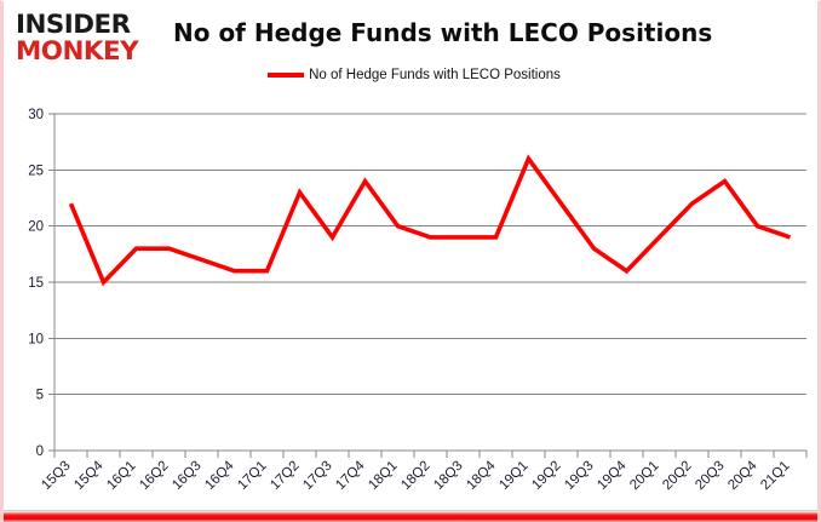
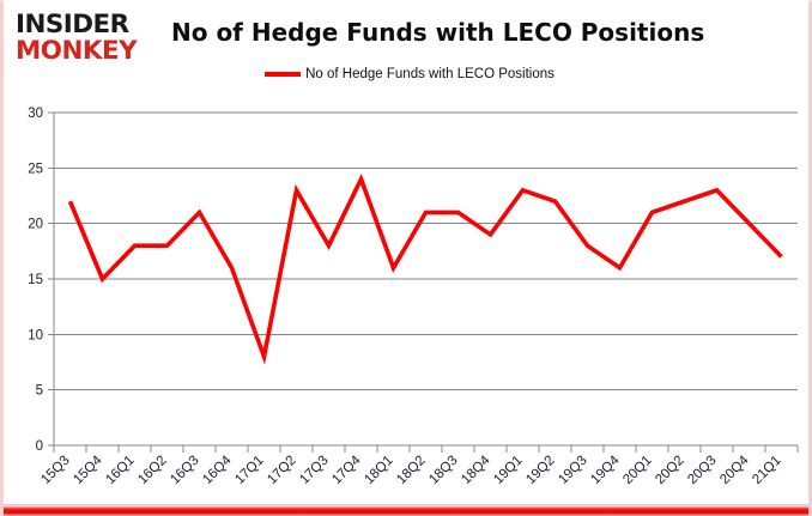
16Q3: 17 -> 21
17Q1: 16 -> 8
17Q3: 19 -> 18
18Q1: 20 -> 16
18Q2: 19 -> 21
18Q3: 19 -> 21
19Q1: 26 -> 23
20Q1: 19 -> 21
20Q3: 24 -> 23
21Q1: 19 -> 17
